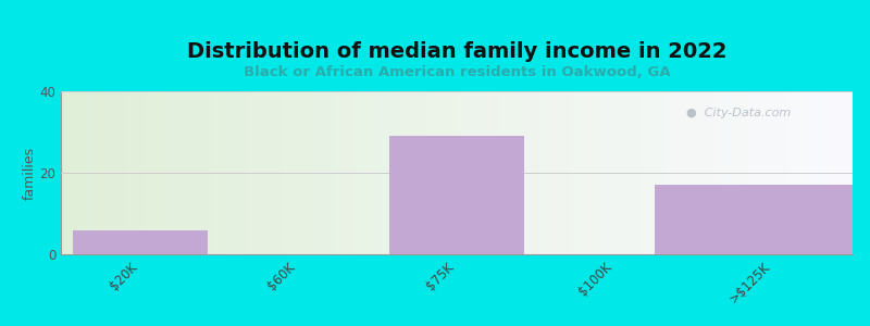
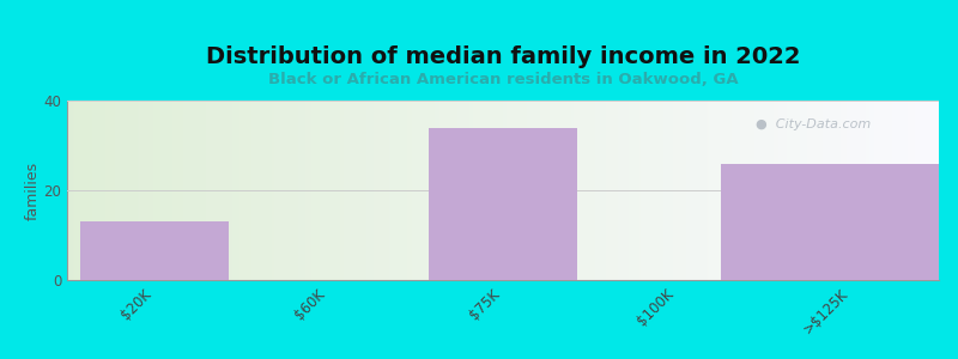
$20K: 6 -> 13
$75K: 29 -> 34
>$125K: 17 -> 26
